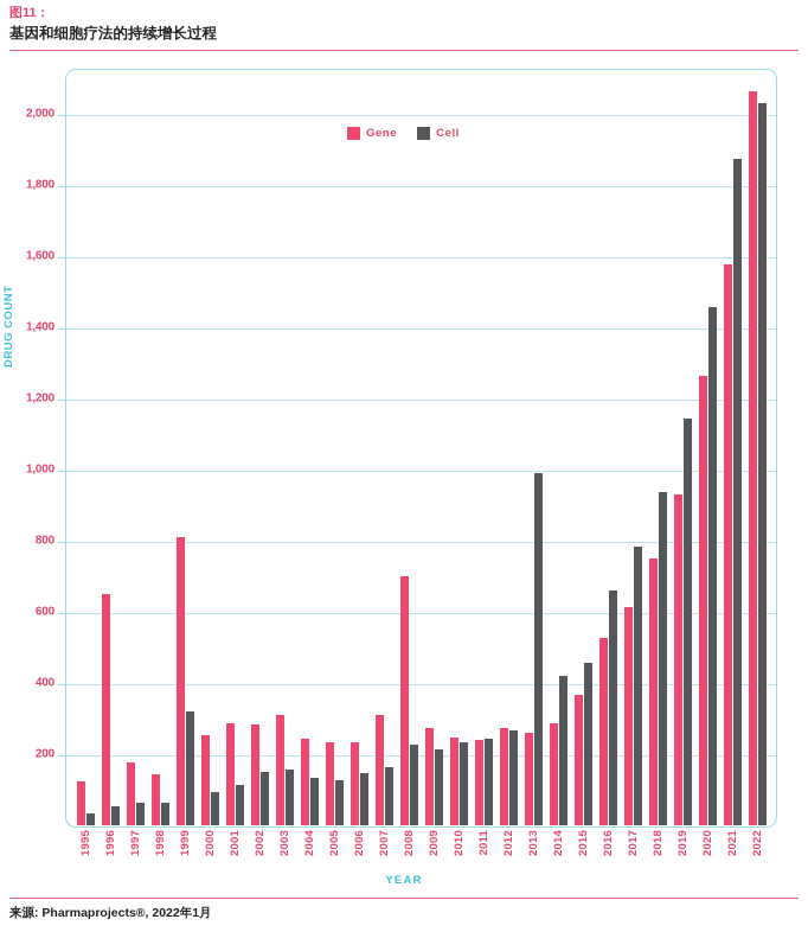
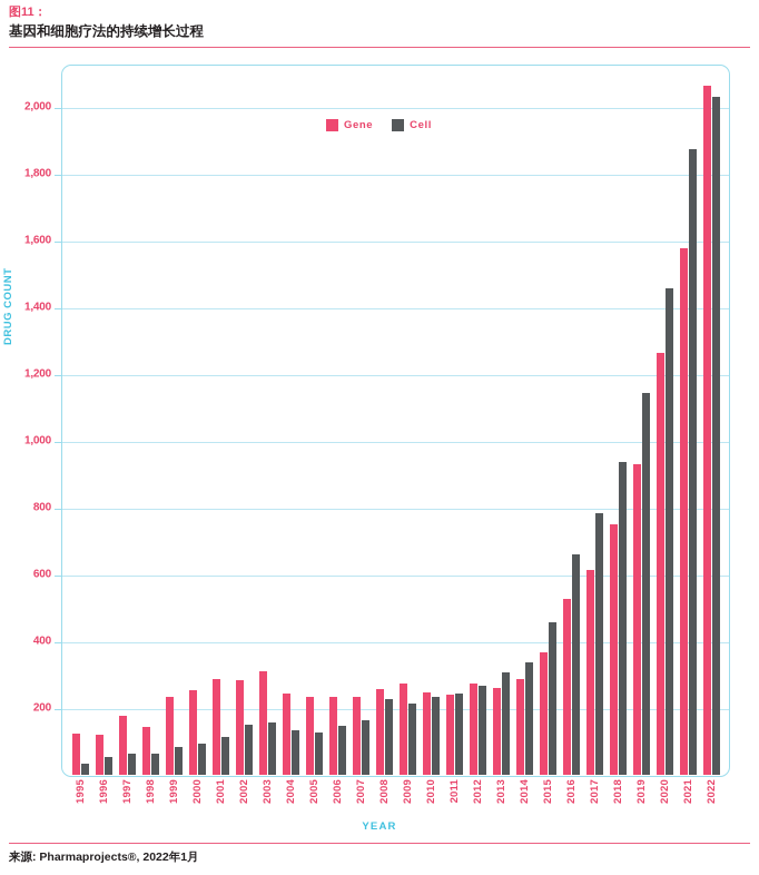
Gene/1996: 650 -> 120
Gene/1999: 810 -> 230
Cell/1999: 320 -> 80
Gene/2007: 310 -> 230
Gene/2008: 700 -> 260
Cell/2013: 990 -> 310
Cell/2014: 420 -> 340
